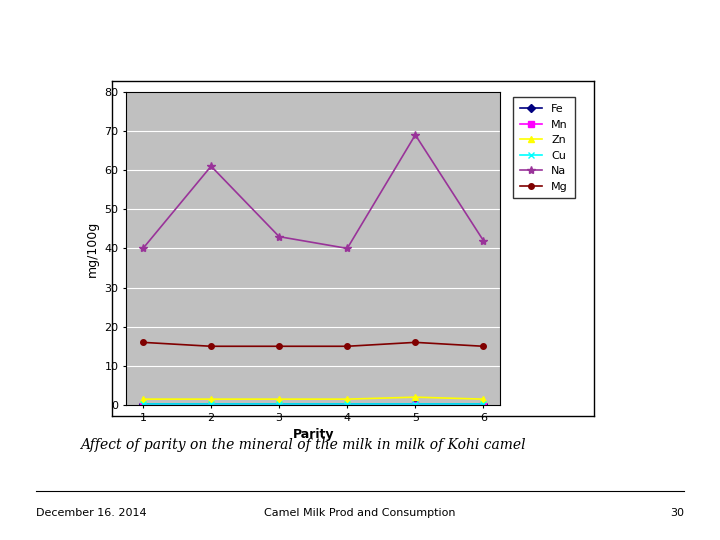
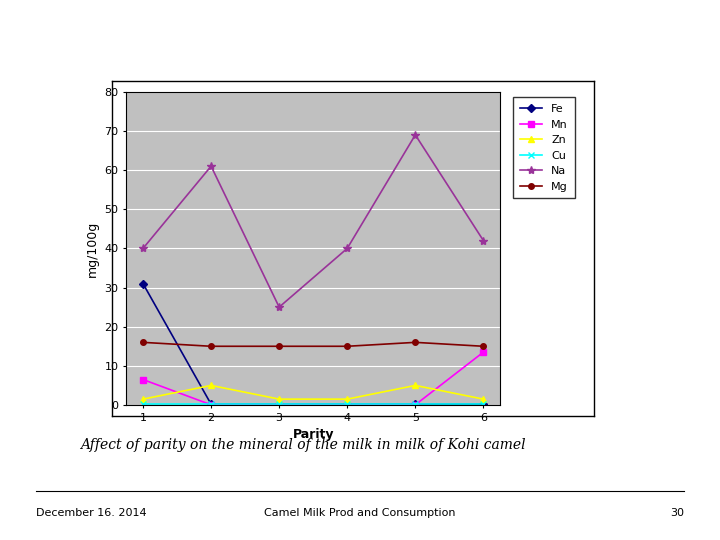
Fe/1: 0.2 -> 31.0
Mn/1: 0.1 -> 6.5
Zn/2: 1.5 -> 5.0
Na/3: 43 -> 25
Zn/5: 2.0 -> 5.0
Mn/6: 0.1 -> 13.5
